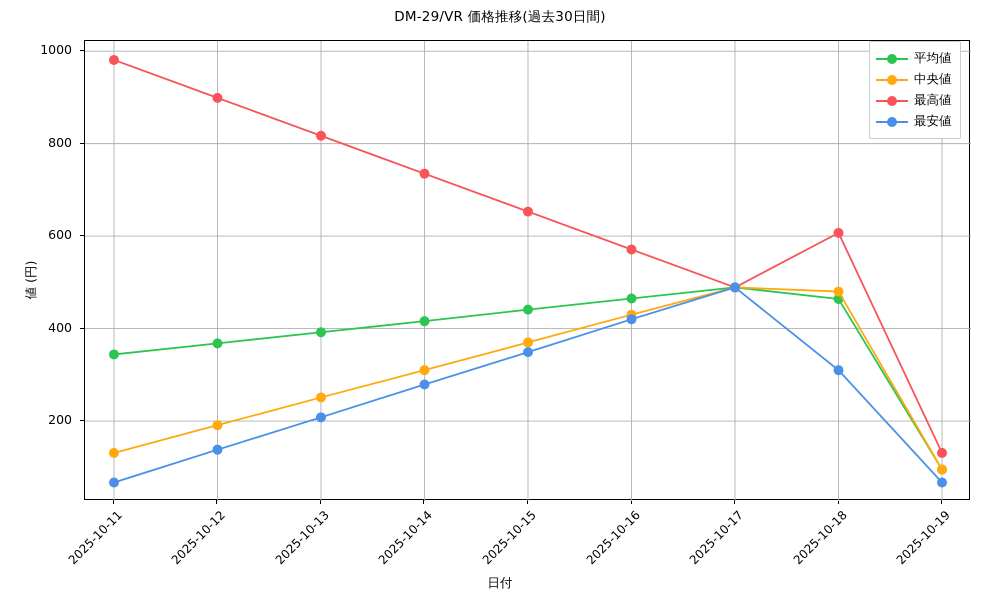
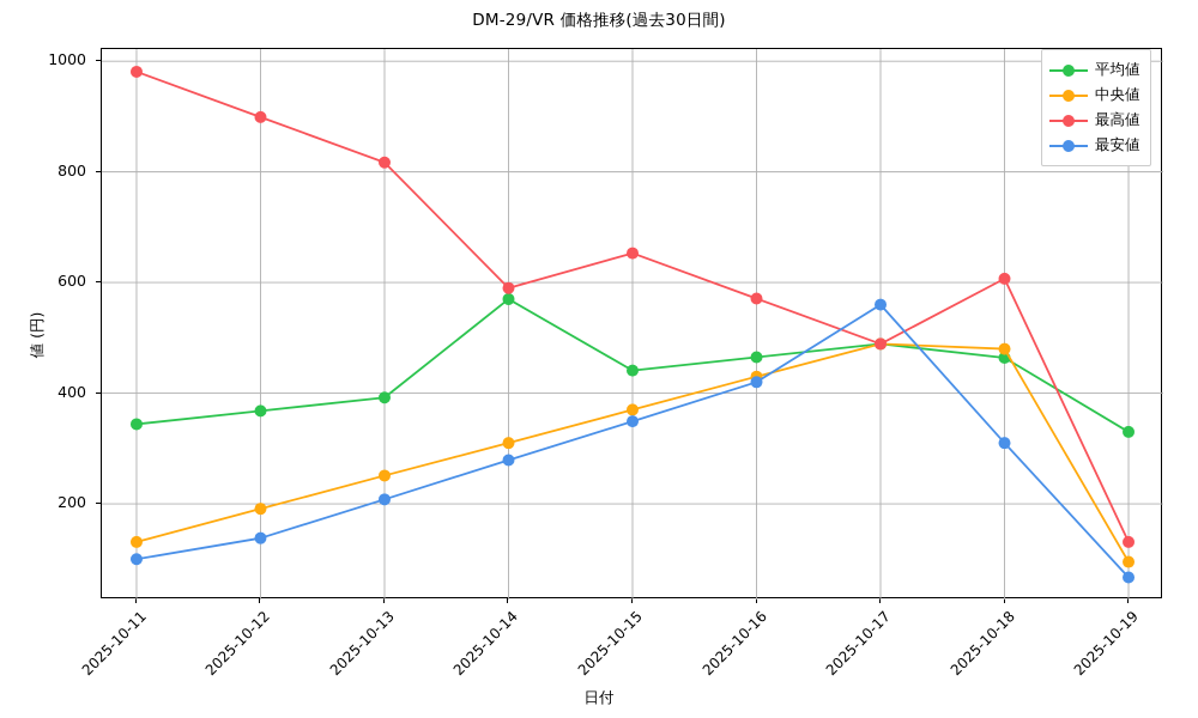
最安値/2025-10-11: 70 -> 100
平均値/2025-10-14: 420 -> 570
最高値/2025-10-14: 740 -> 590
最安値/2025-10-17: 490 -> 560
平均値/2025-10-19: 100 -> 330
